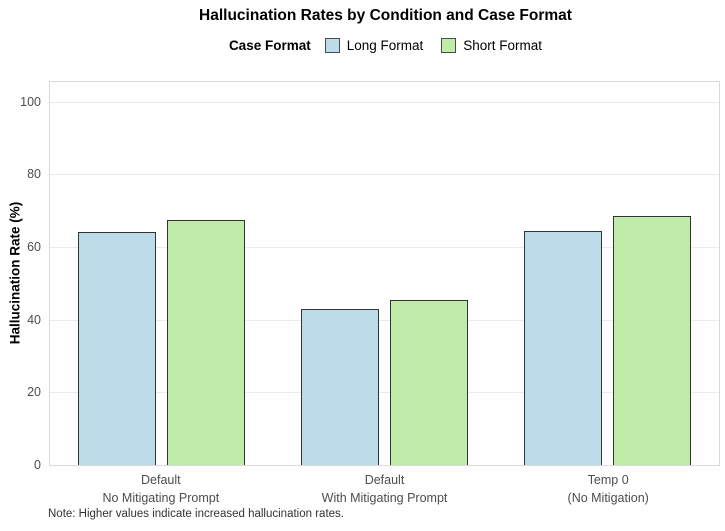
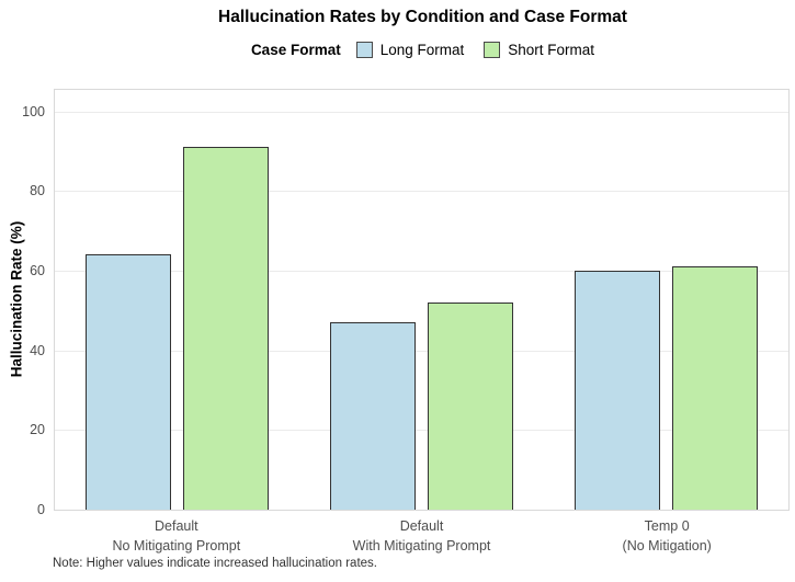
Short Format/Default No Mitigating Prompt: 68 -> 91
Long Format/Default With Mitigating Prompt: 43 -> 47
Short Format/Default With Mitigating Prompt: 45 -> 52
Long Format/Temp 0 (No Mitigation): 64 -> 60
Short Format/Temp 0 (No Mitigation): 68 -> 61
